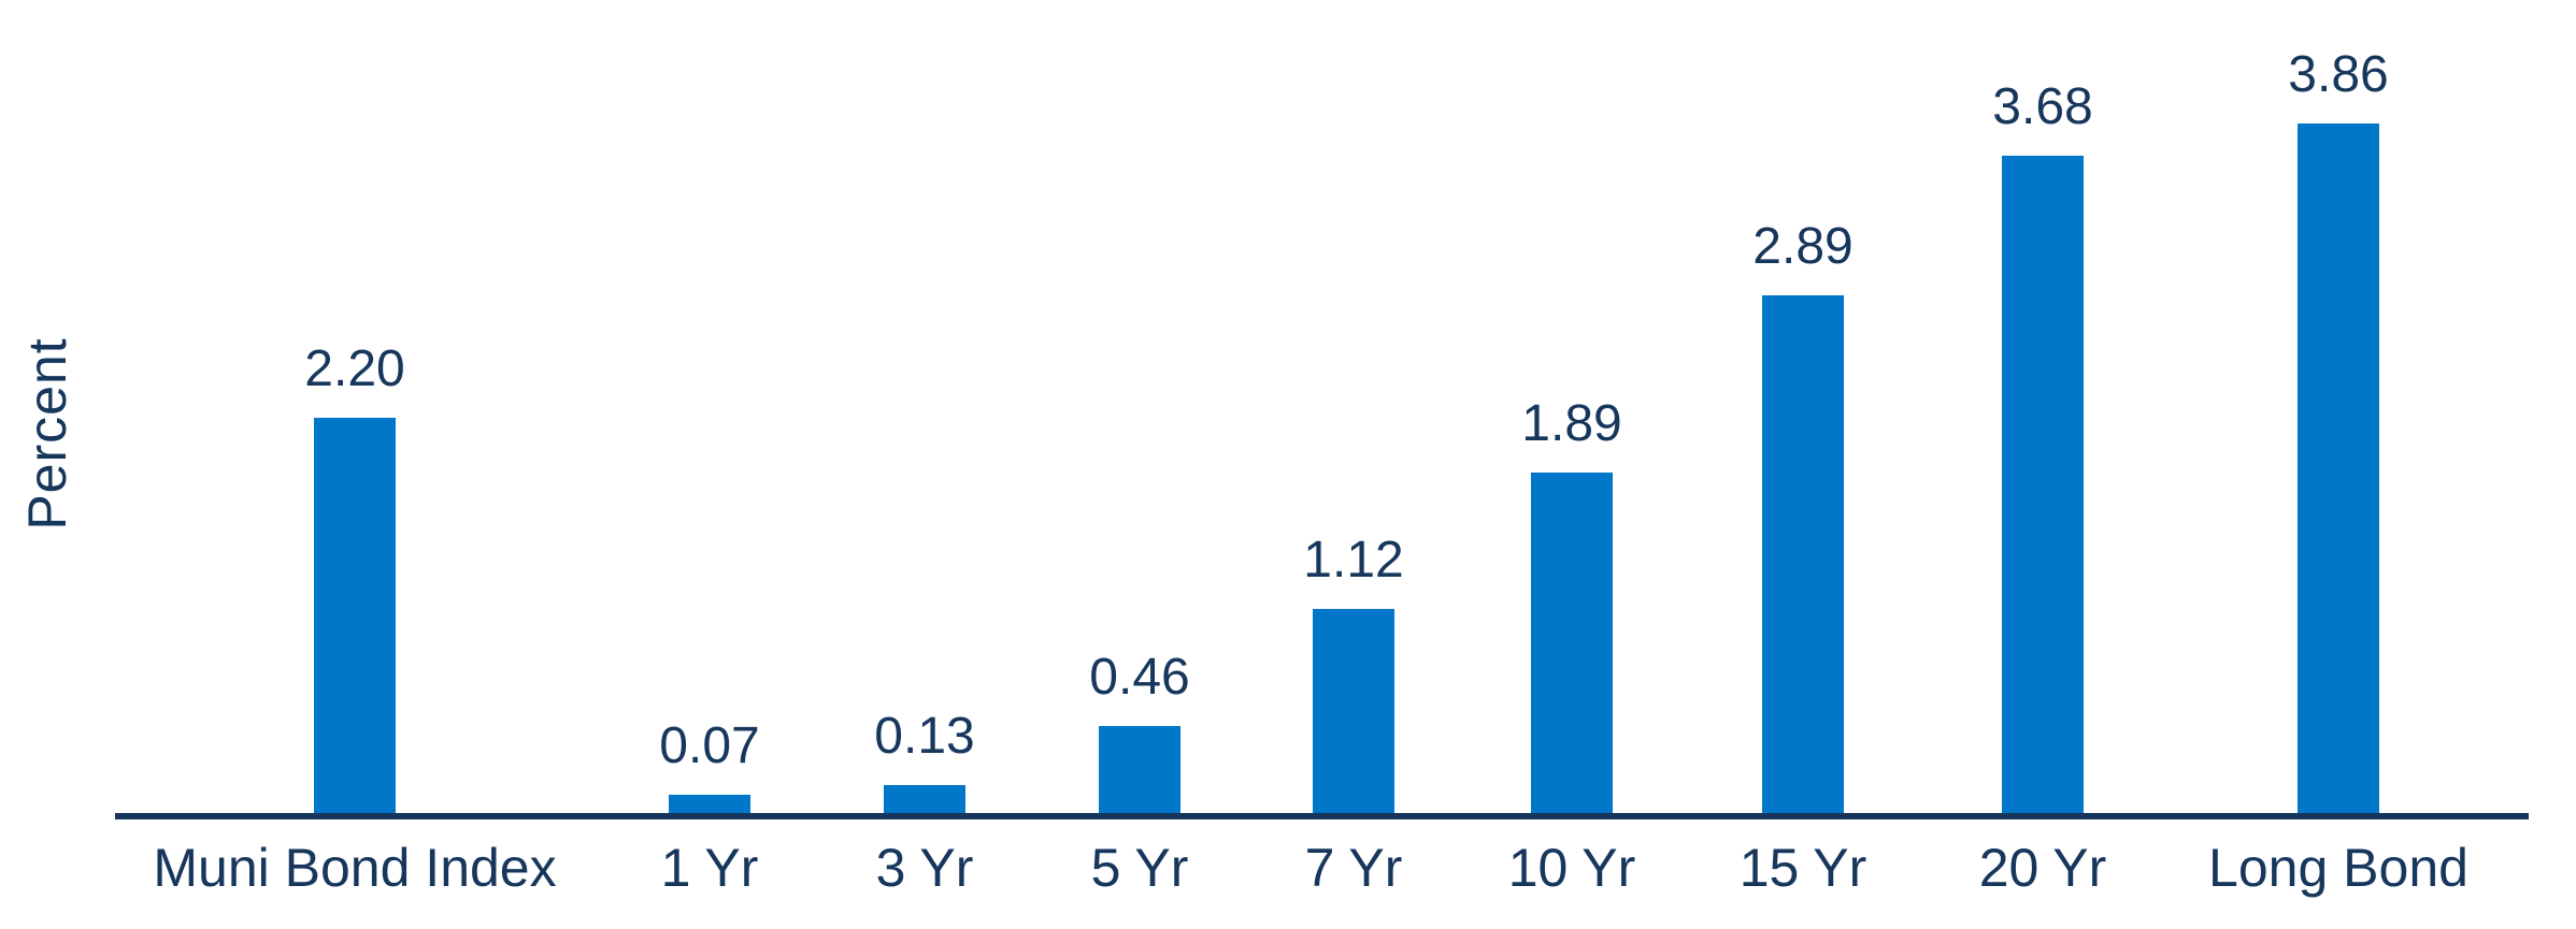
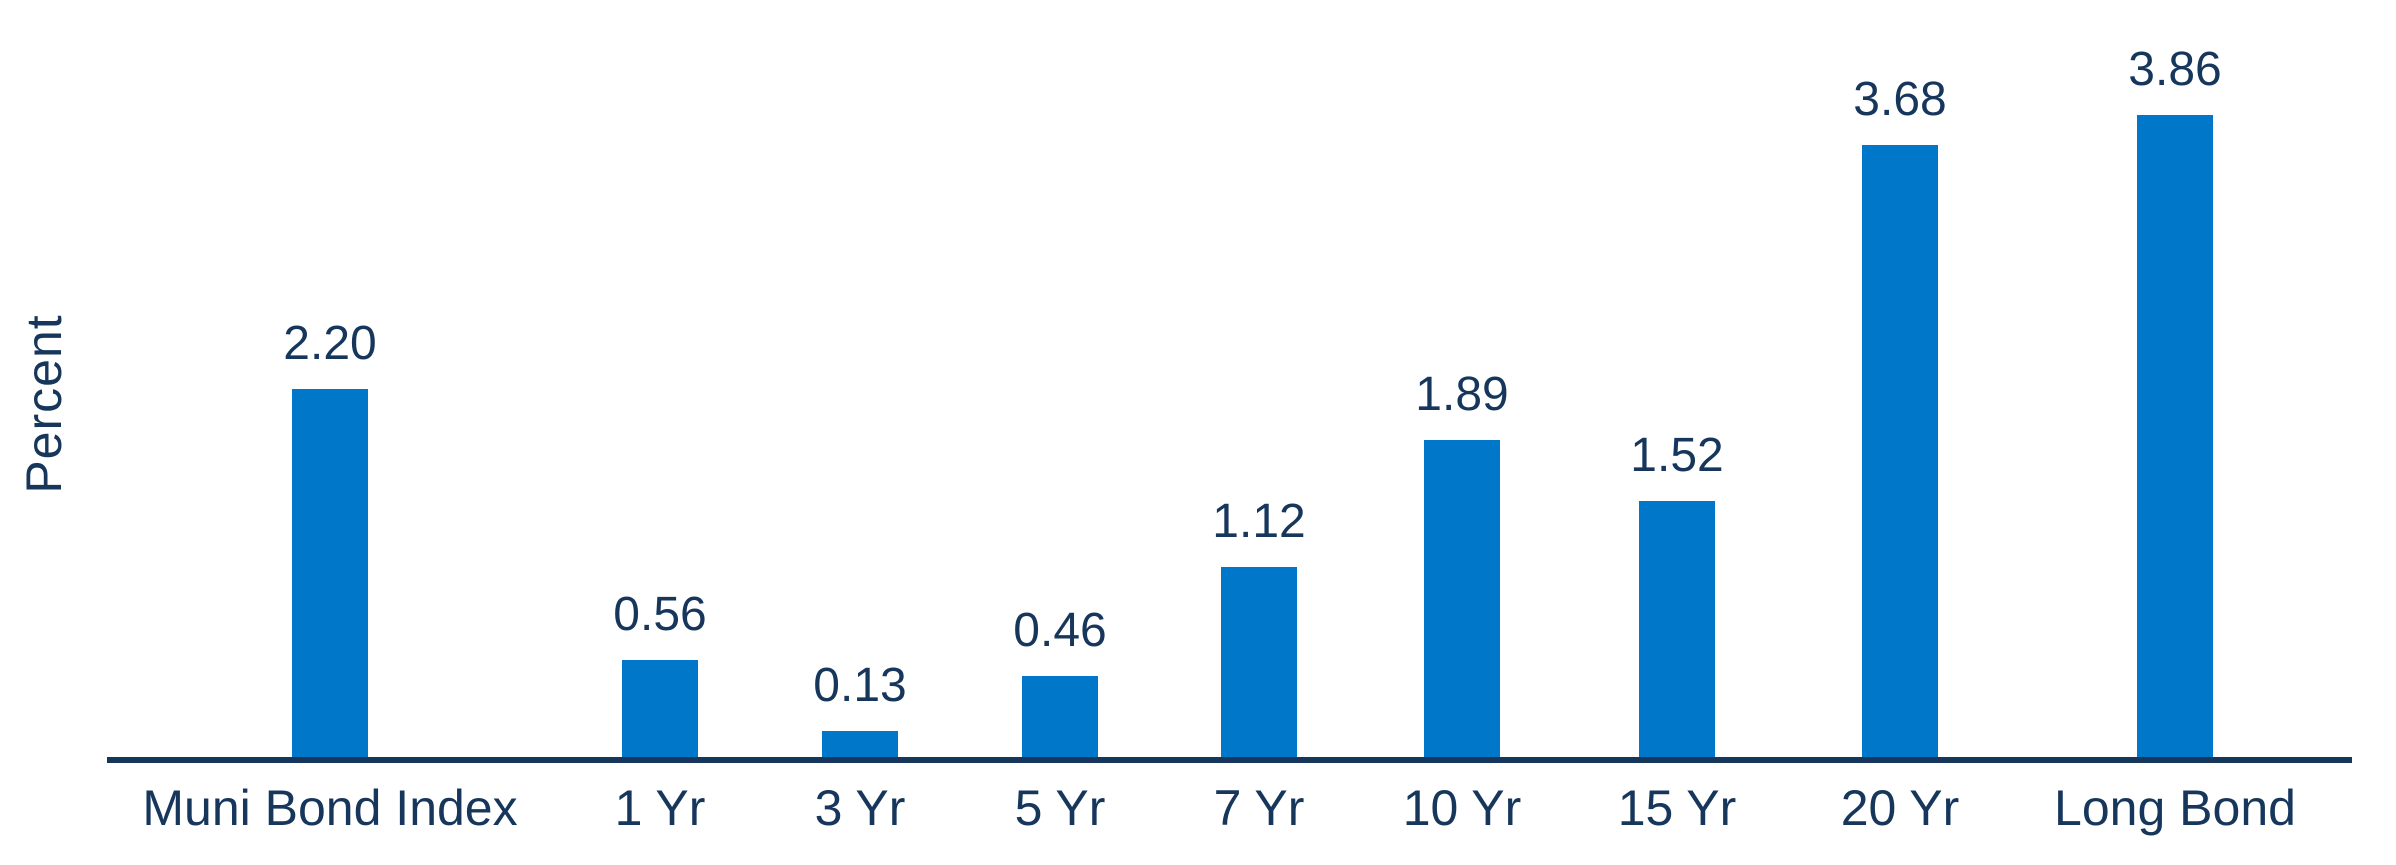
1 Yr: 0.07 -> 0.56
15 Yr: 2.89 -> 1.52
